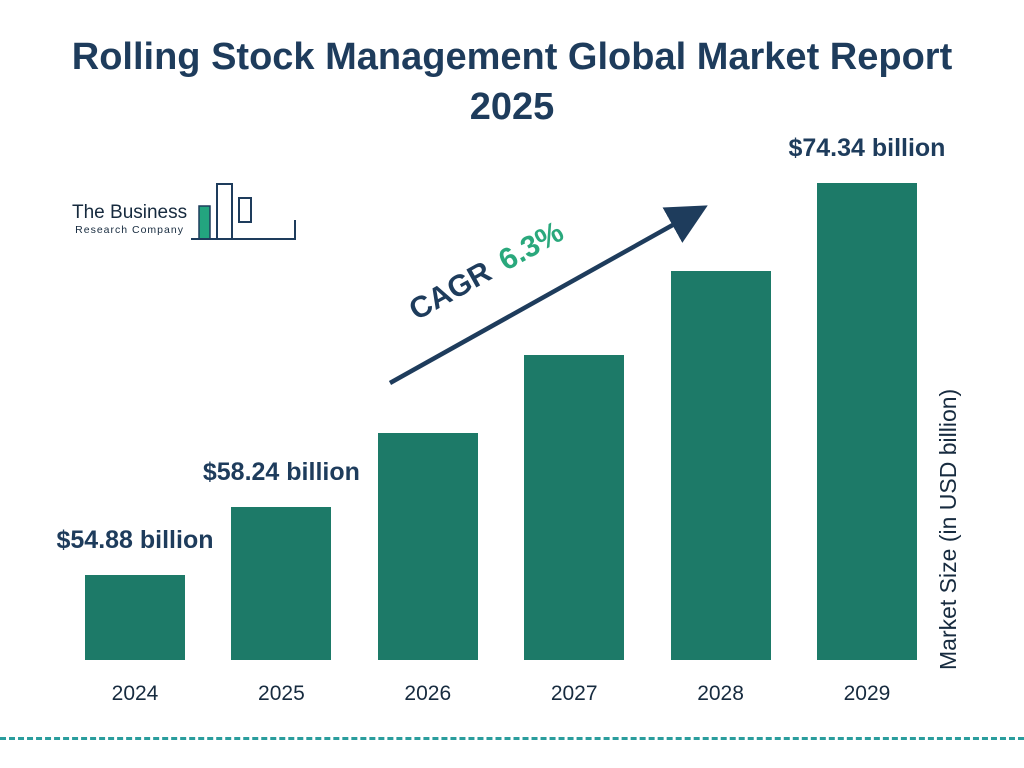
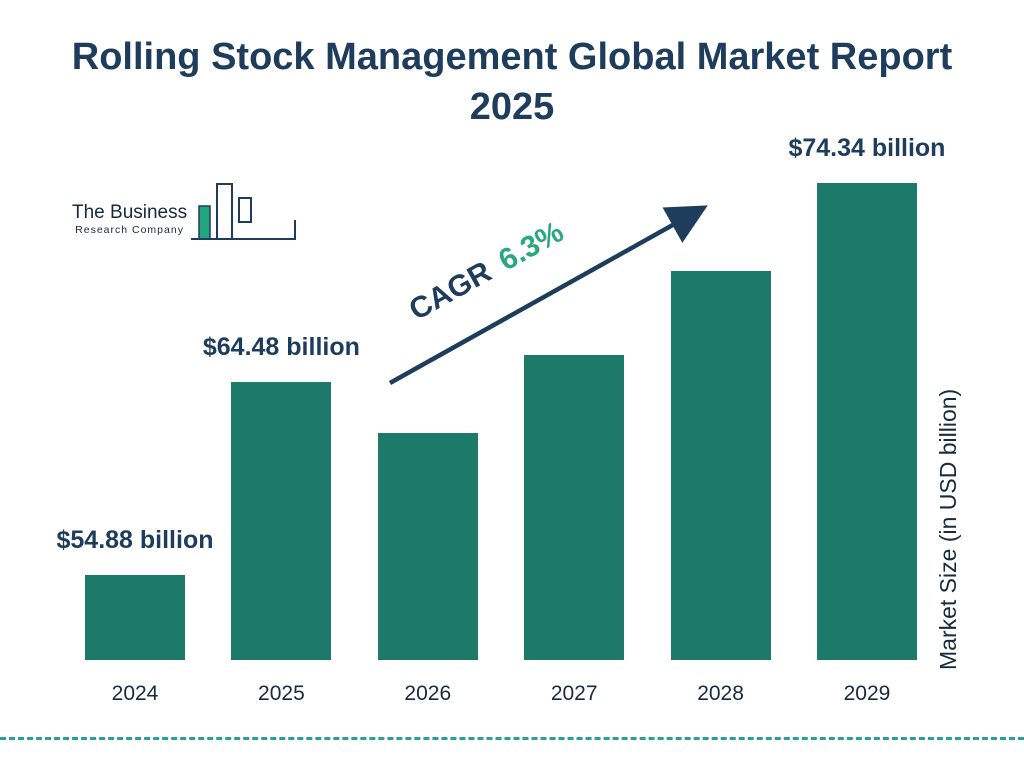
2025: $58.24 -> $64.48
